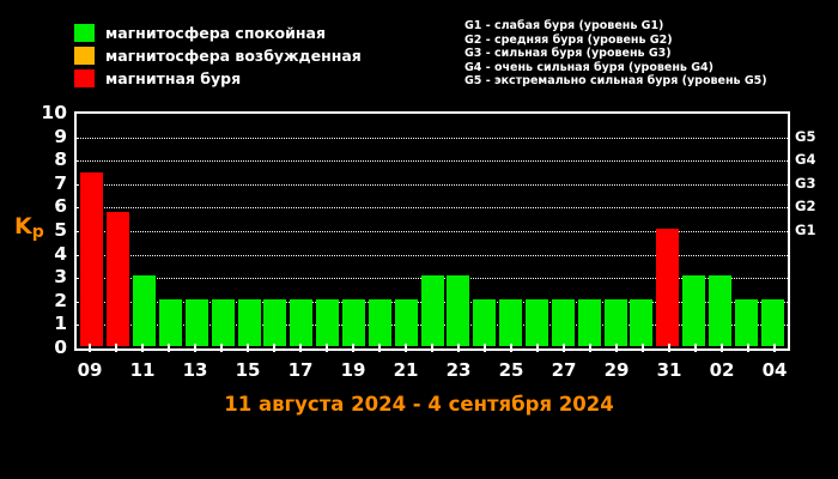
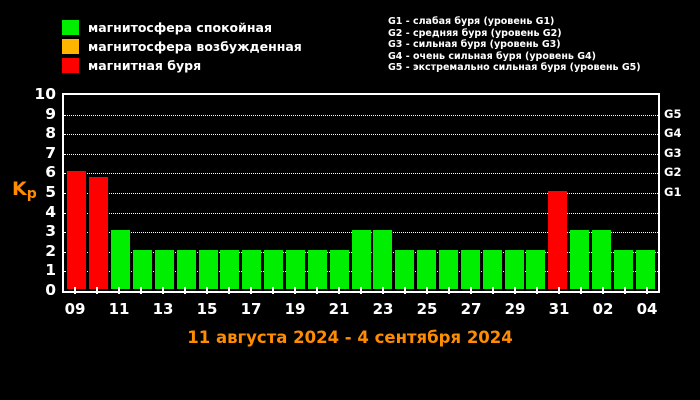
09: 7.4 -> 6.0
